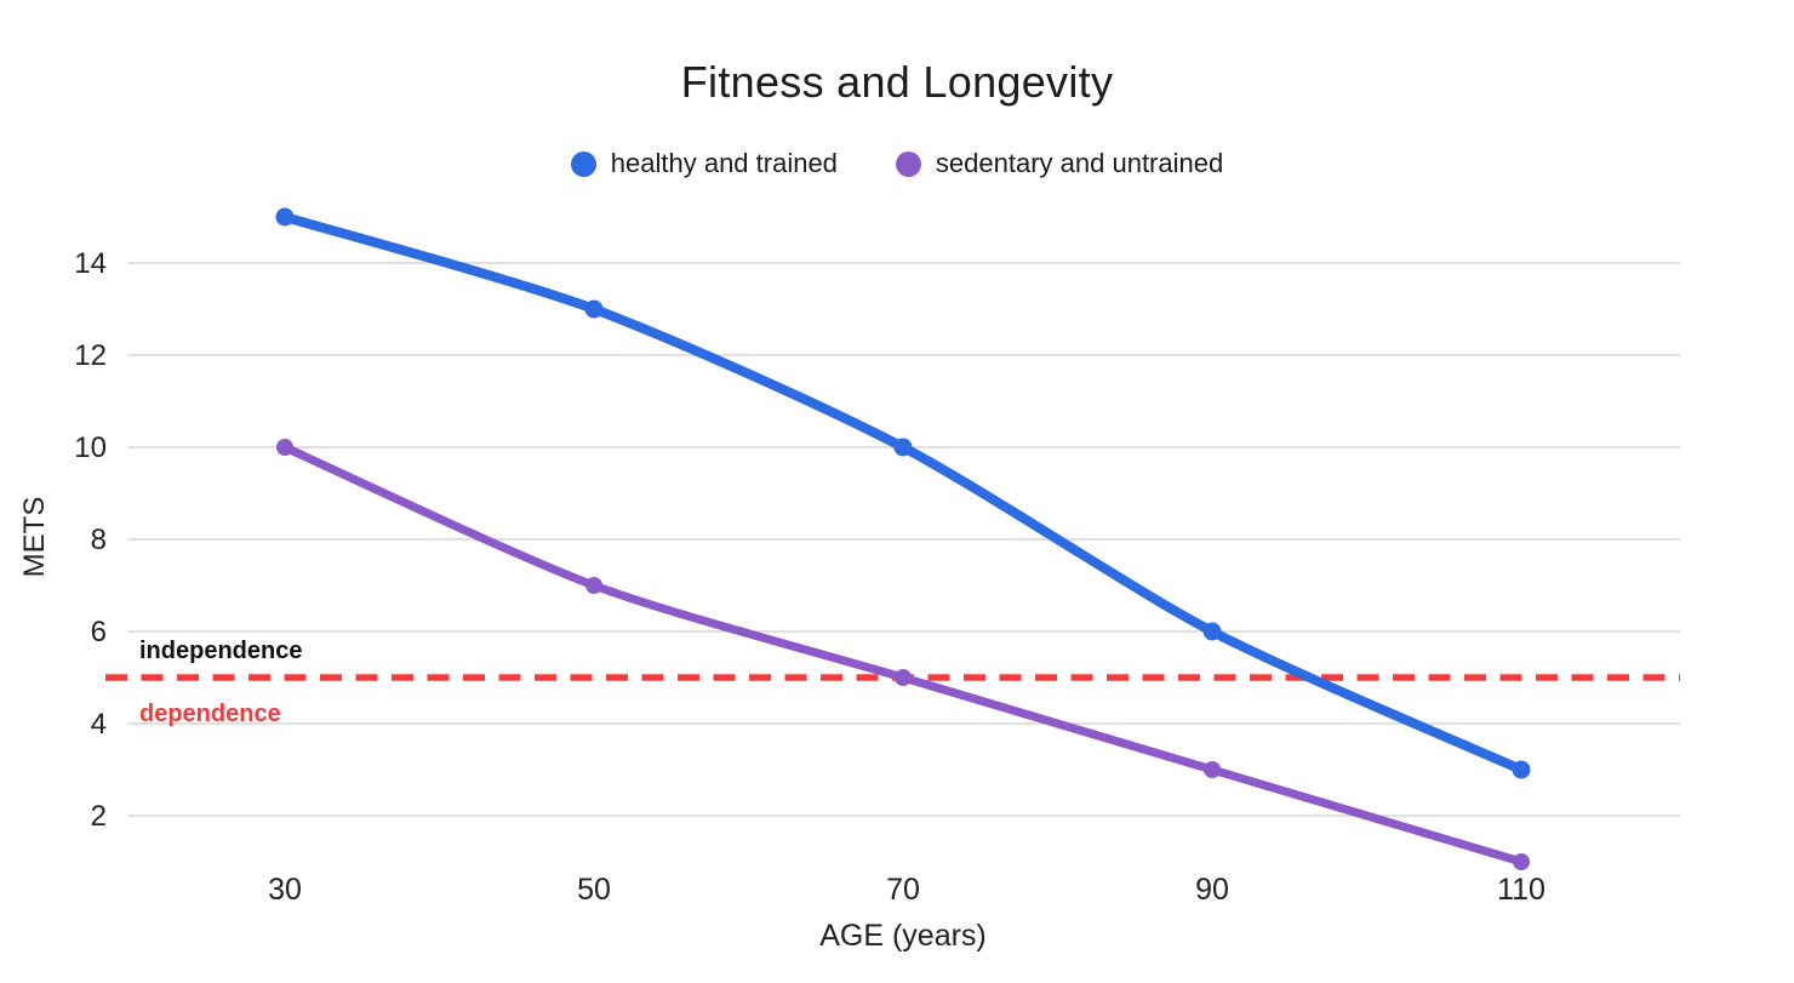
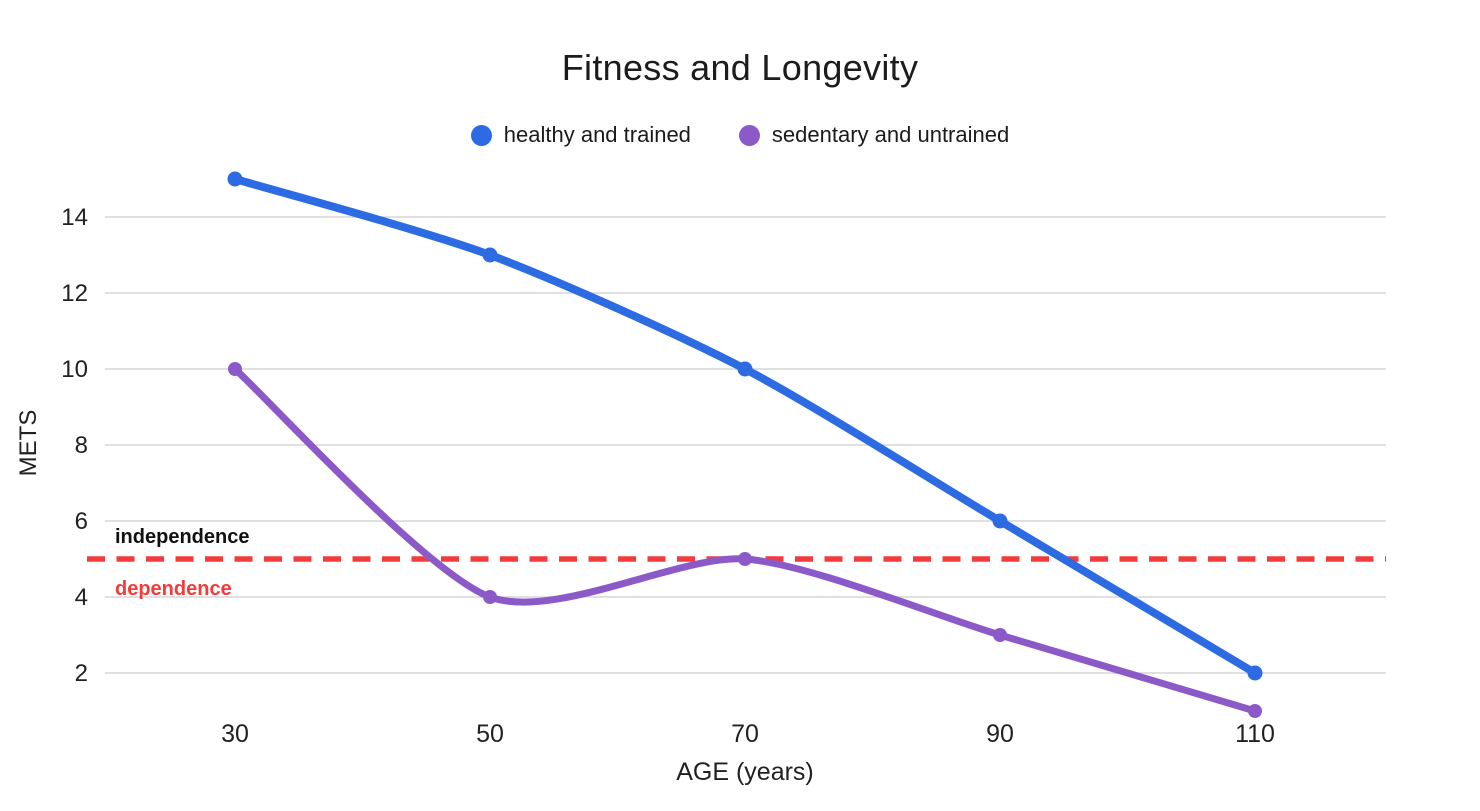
sedentary and untrained/50: 7 -> 4
healthy and trained/110: 3 -> 2
